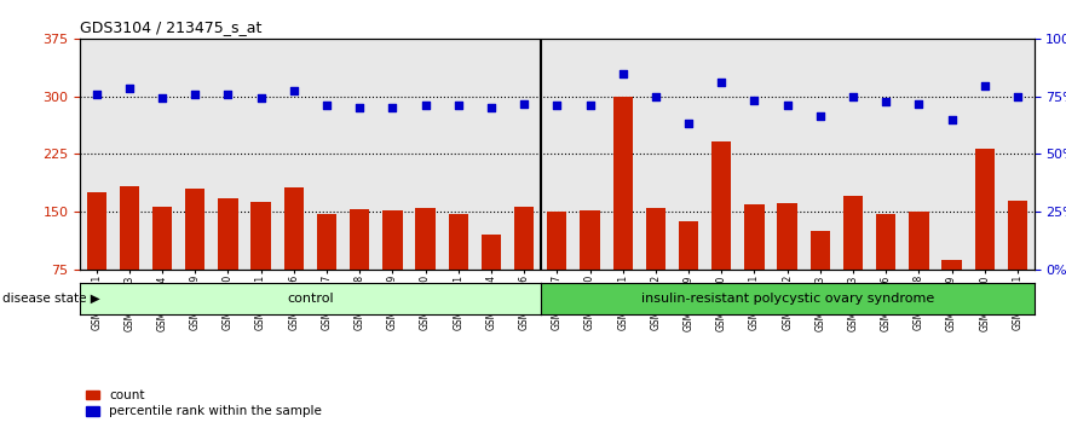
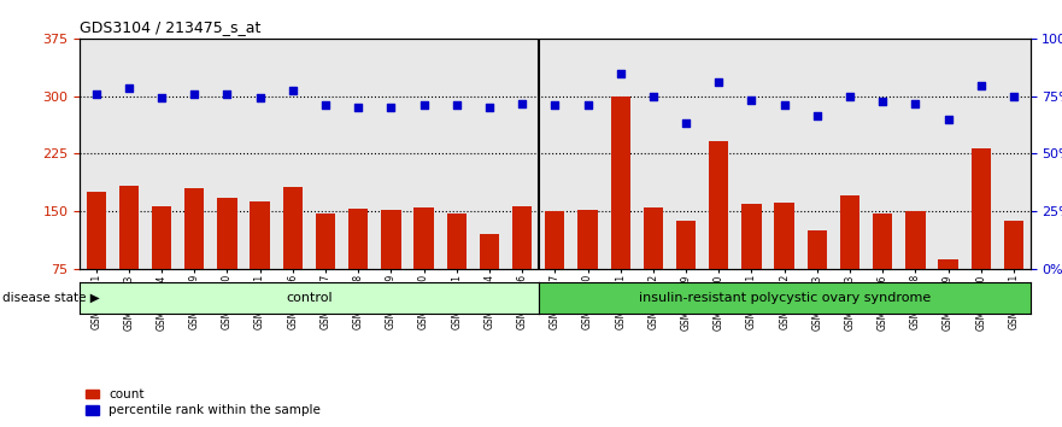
count/GSM156951: 165 -> 138
